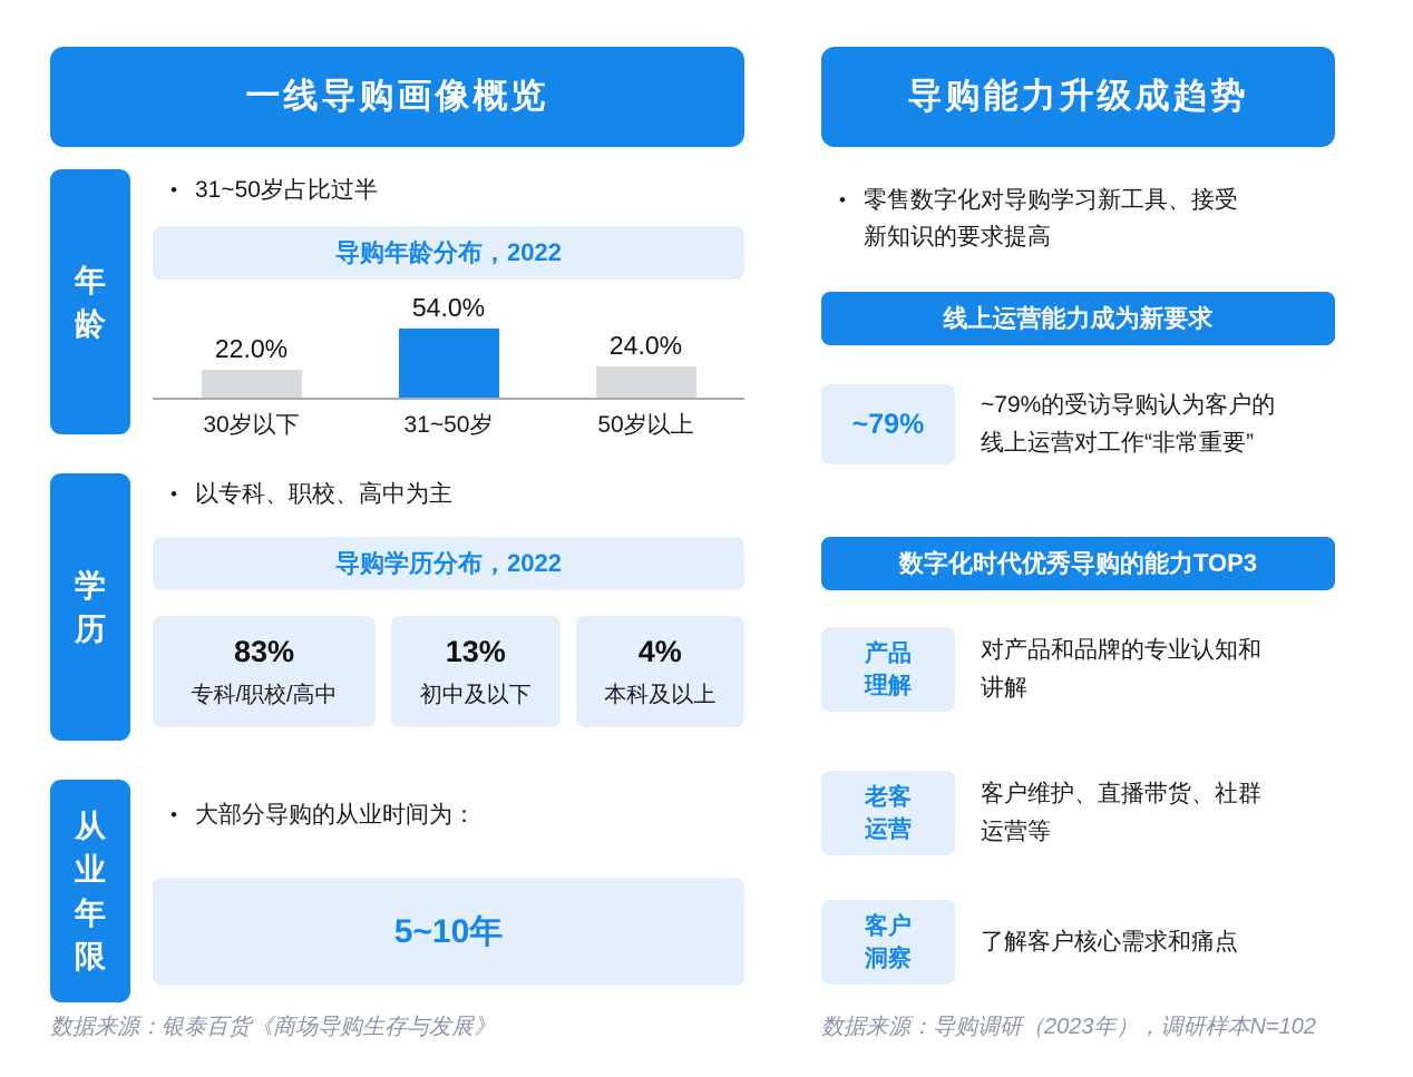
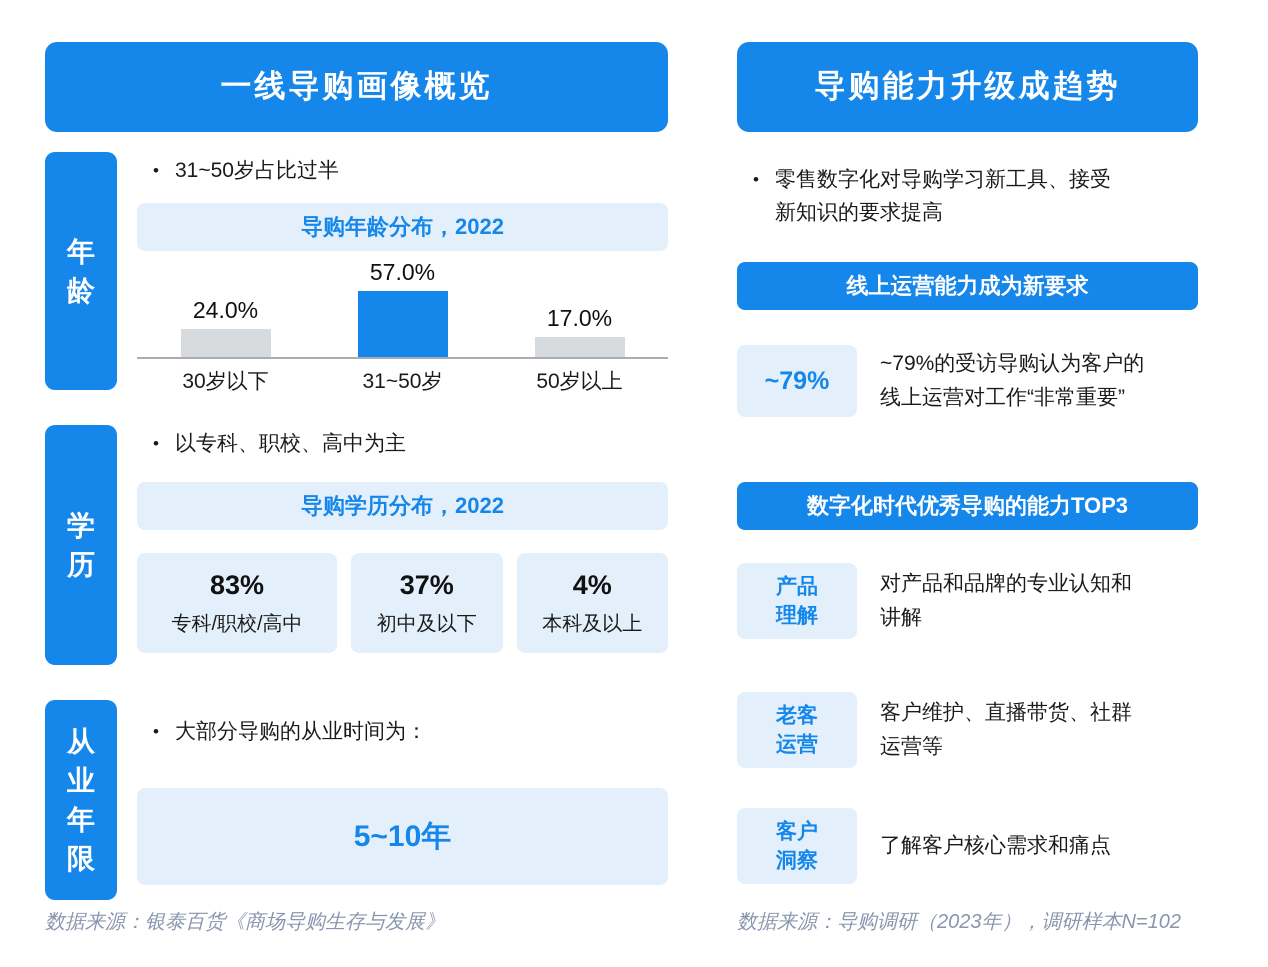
导购年龄分布，2022/30岁以下: 22.0% -> 24.0%
导购年龄分布，2022/31~50岁: 54.0% -> 57.0%
导购年龄分布，2022/50岁以上: 24.0% -> 17.0%
导购学历分布，2022/初中及以下: 13% -> 37%
